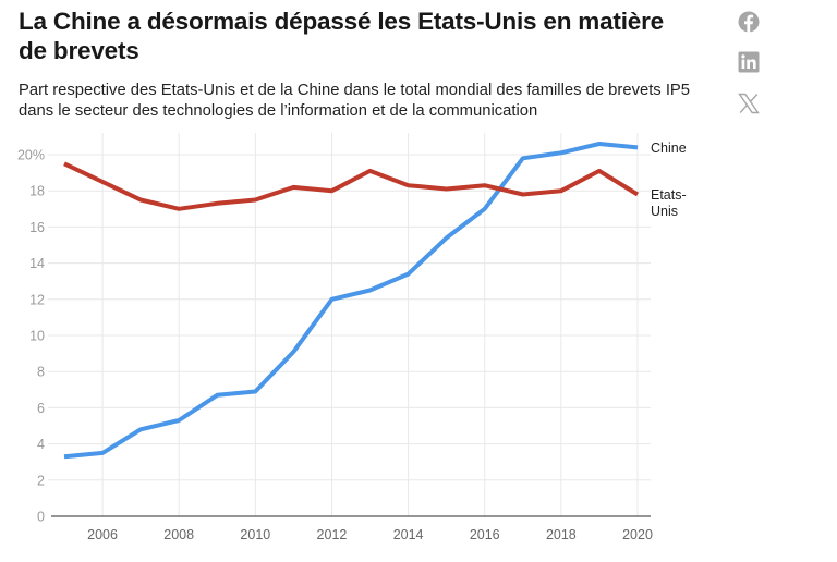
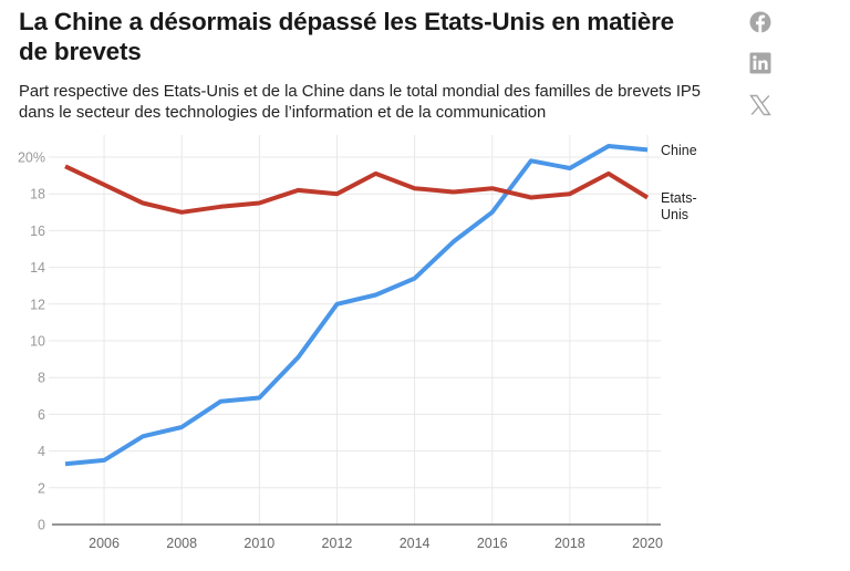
Chine/2018: 20.1% -> 19.4%
